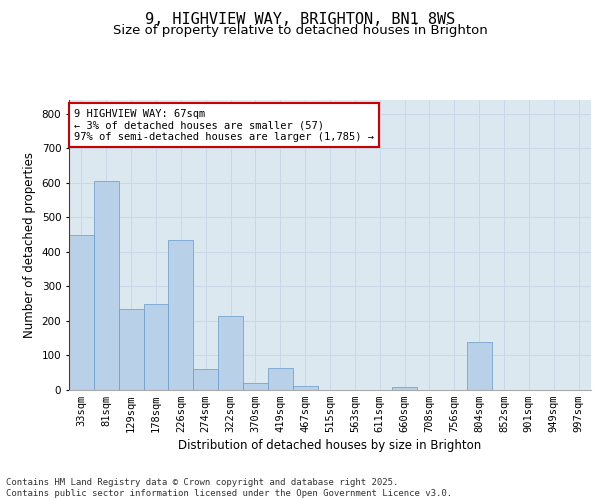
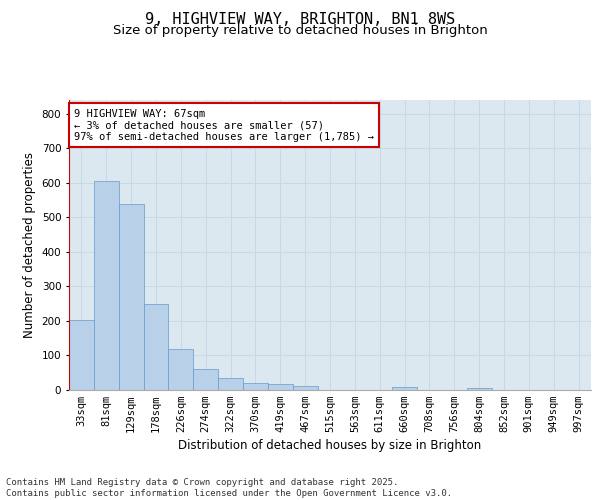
33sqm: 450 -> 203
129sqm: 235 -> 540
226sqm: 435 -> 120
322sqm: 215 -> 36
419sqm: 65 -> 18
804sqm: 140 -> 7
